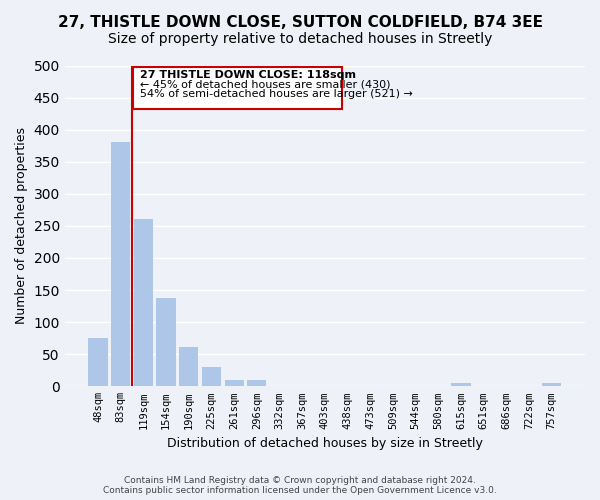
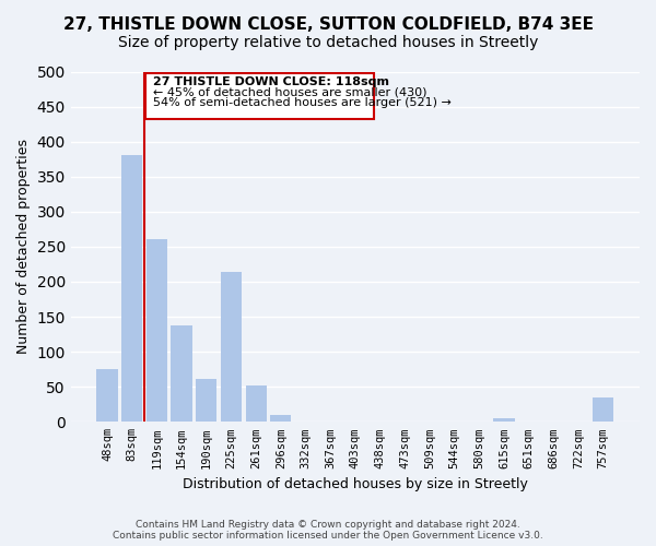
225sqm: 30 -> 214
261sqm: 10 -> 52
757sqm: 5 -> 34
